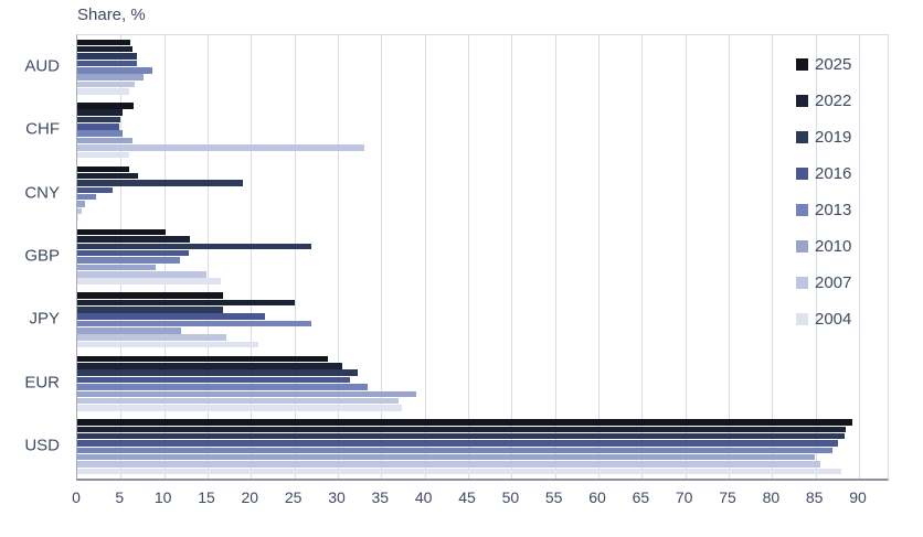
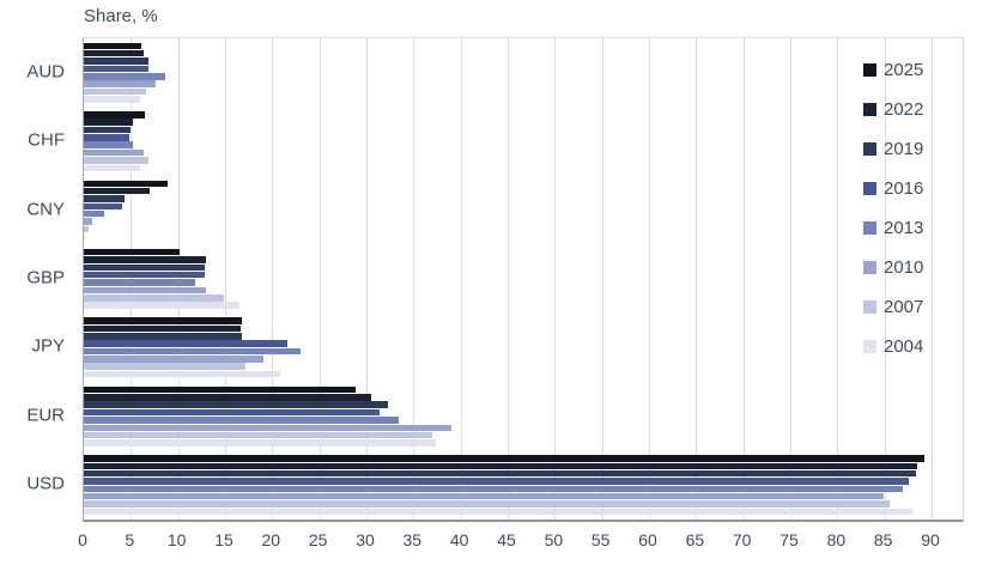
2007/CHF: 33 -> 7
2025/CNY: 6 -> 9
2019/CNY: 19 -> 4
2019/GBP: 27 -> 13
2010/GBP: 9 -> 13
2022/JPY: 25 -> 17
2013/JPY: 27 -> 23
2010/JPY: 12 -> 19
